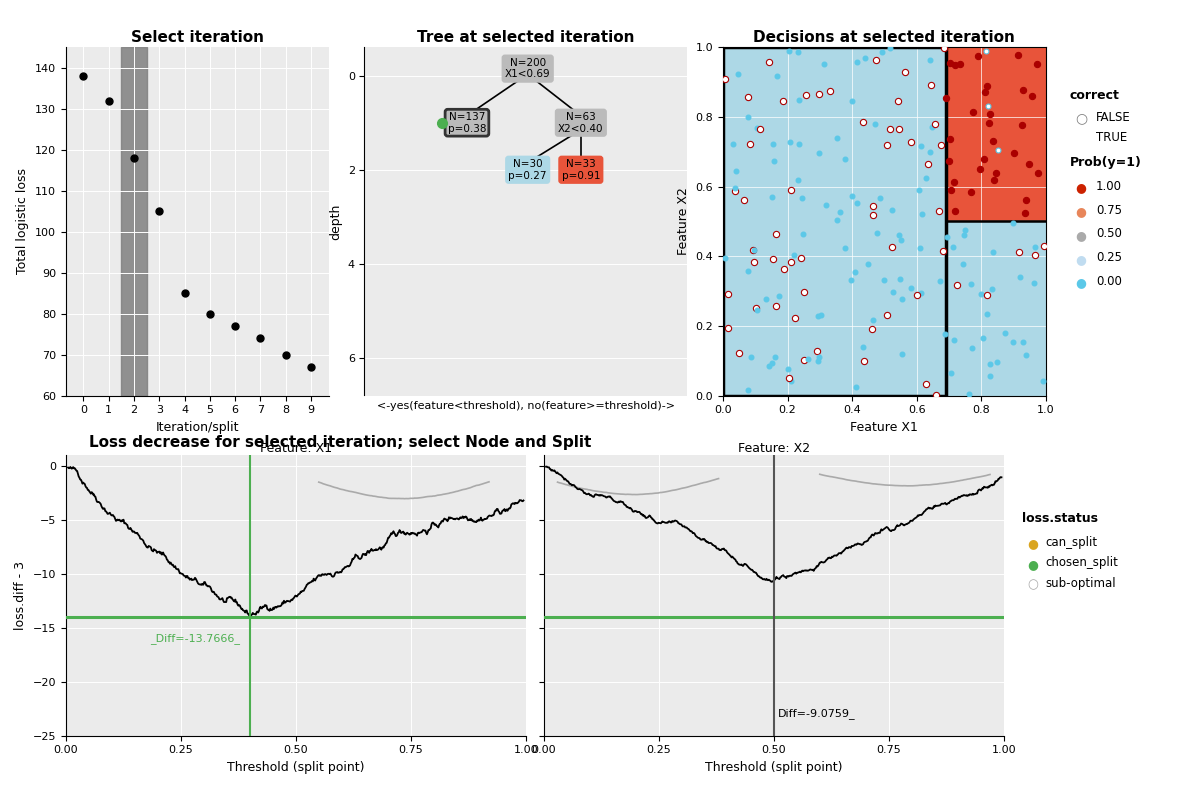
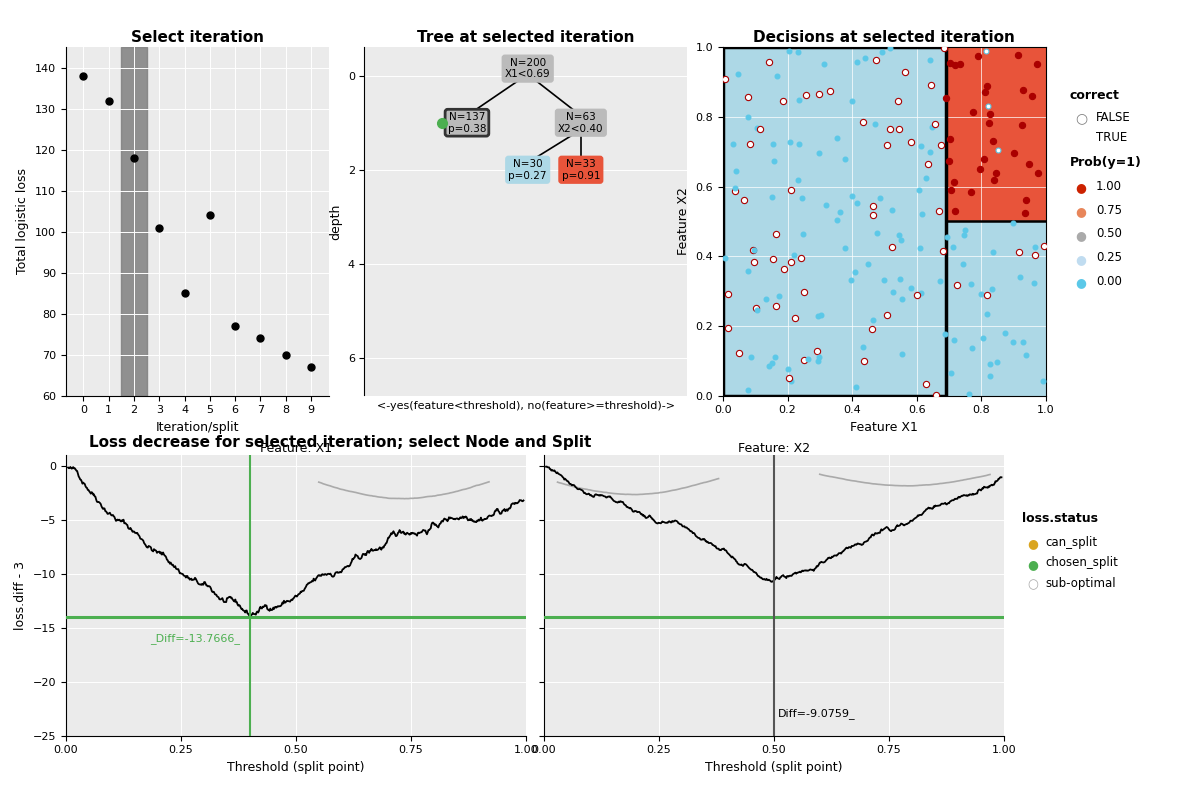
Select iteration/3: 105 -> 101
Select iteration/5: 80 -> 104
